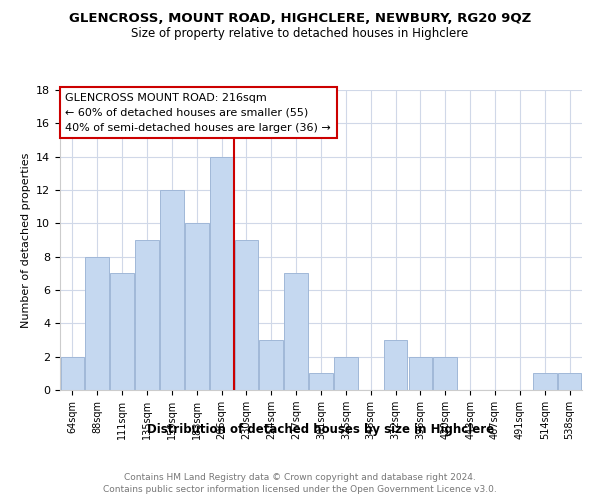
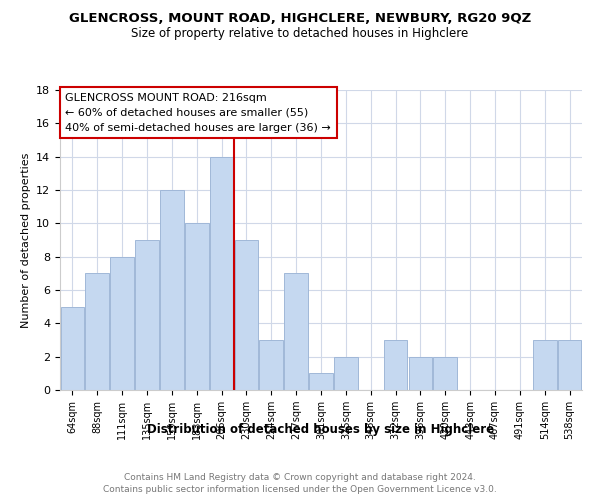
64sqm: 2 -> 5
88sqm: 8 -> 7
111sqm: 7 -> 8
514sqm: 1 -> 3
538sqm: 1 -> 3
